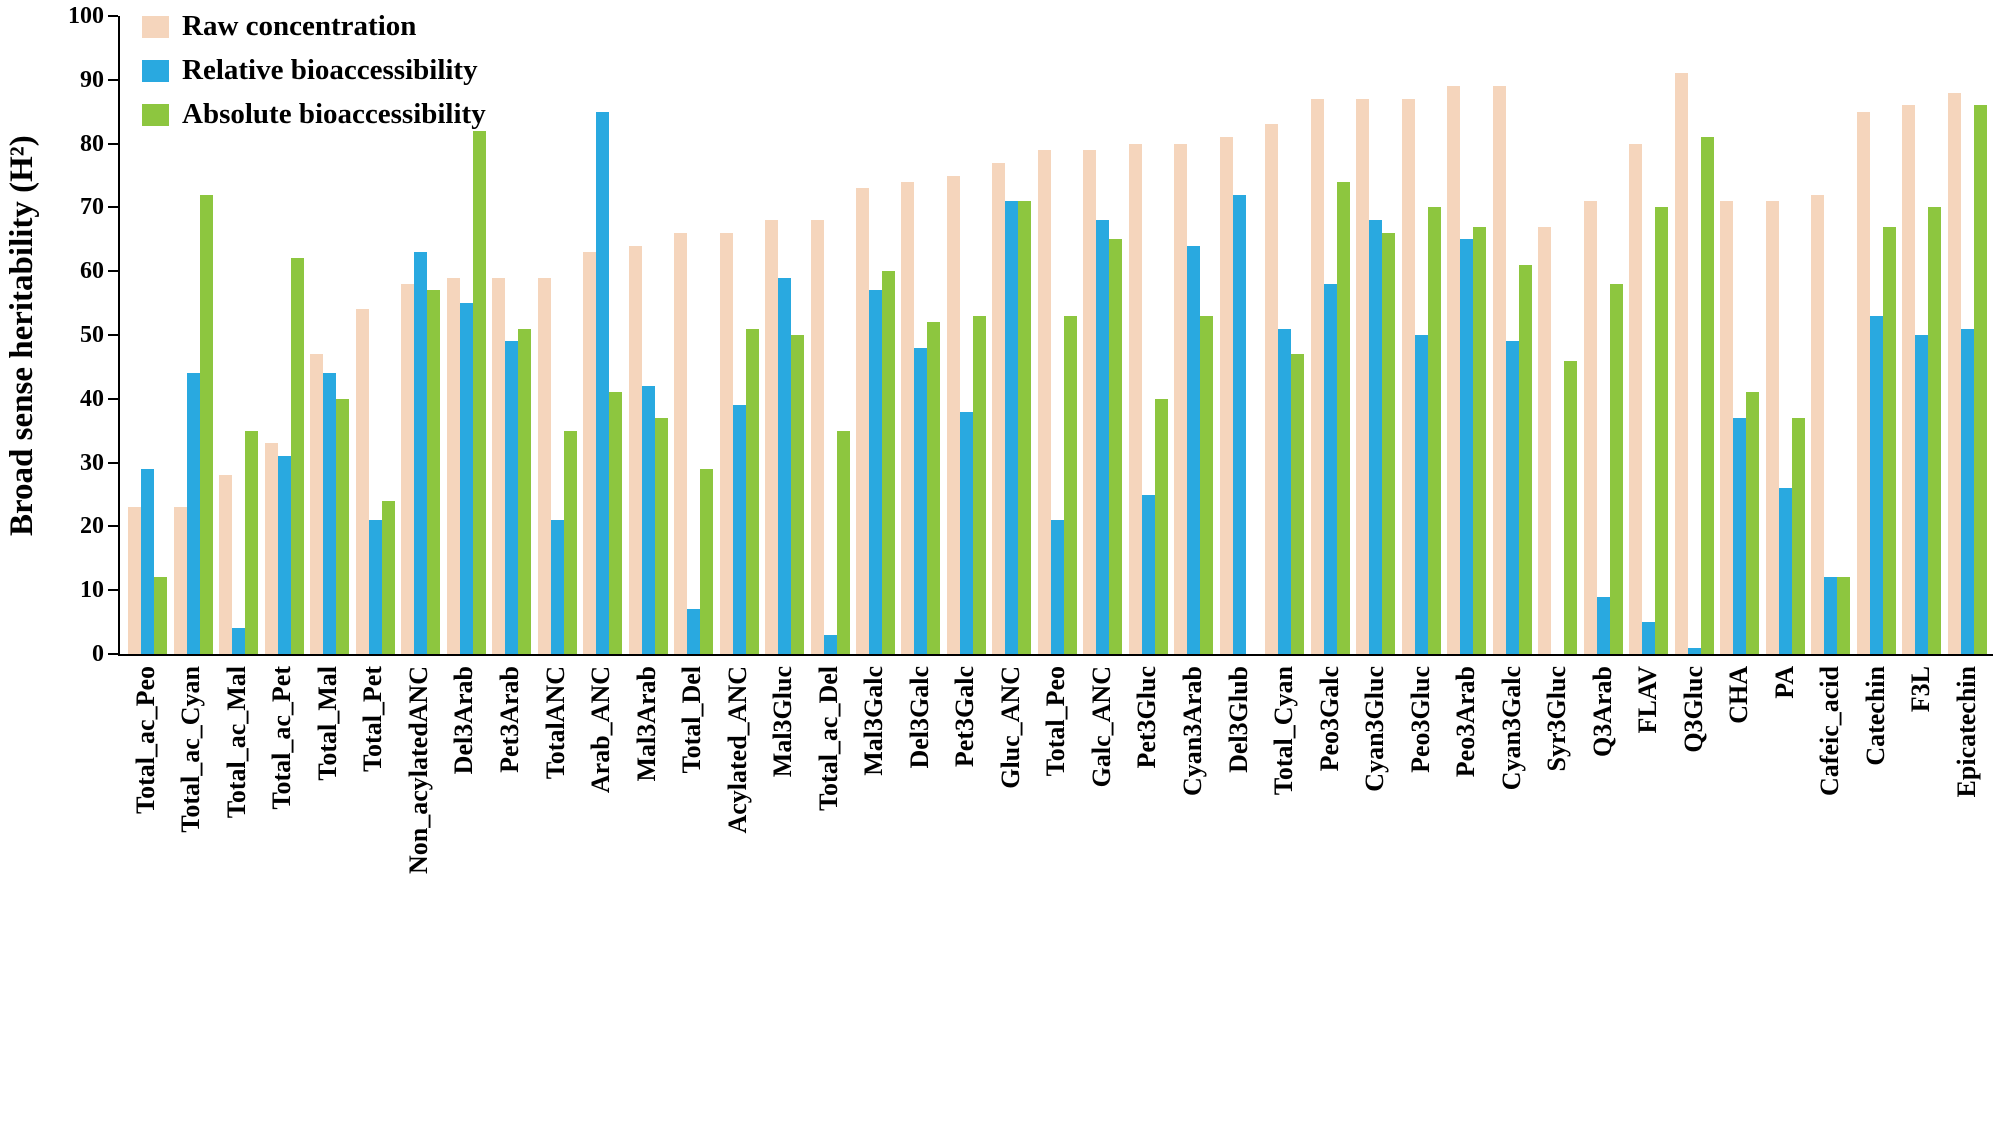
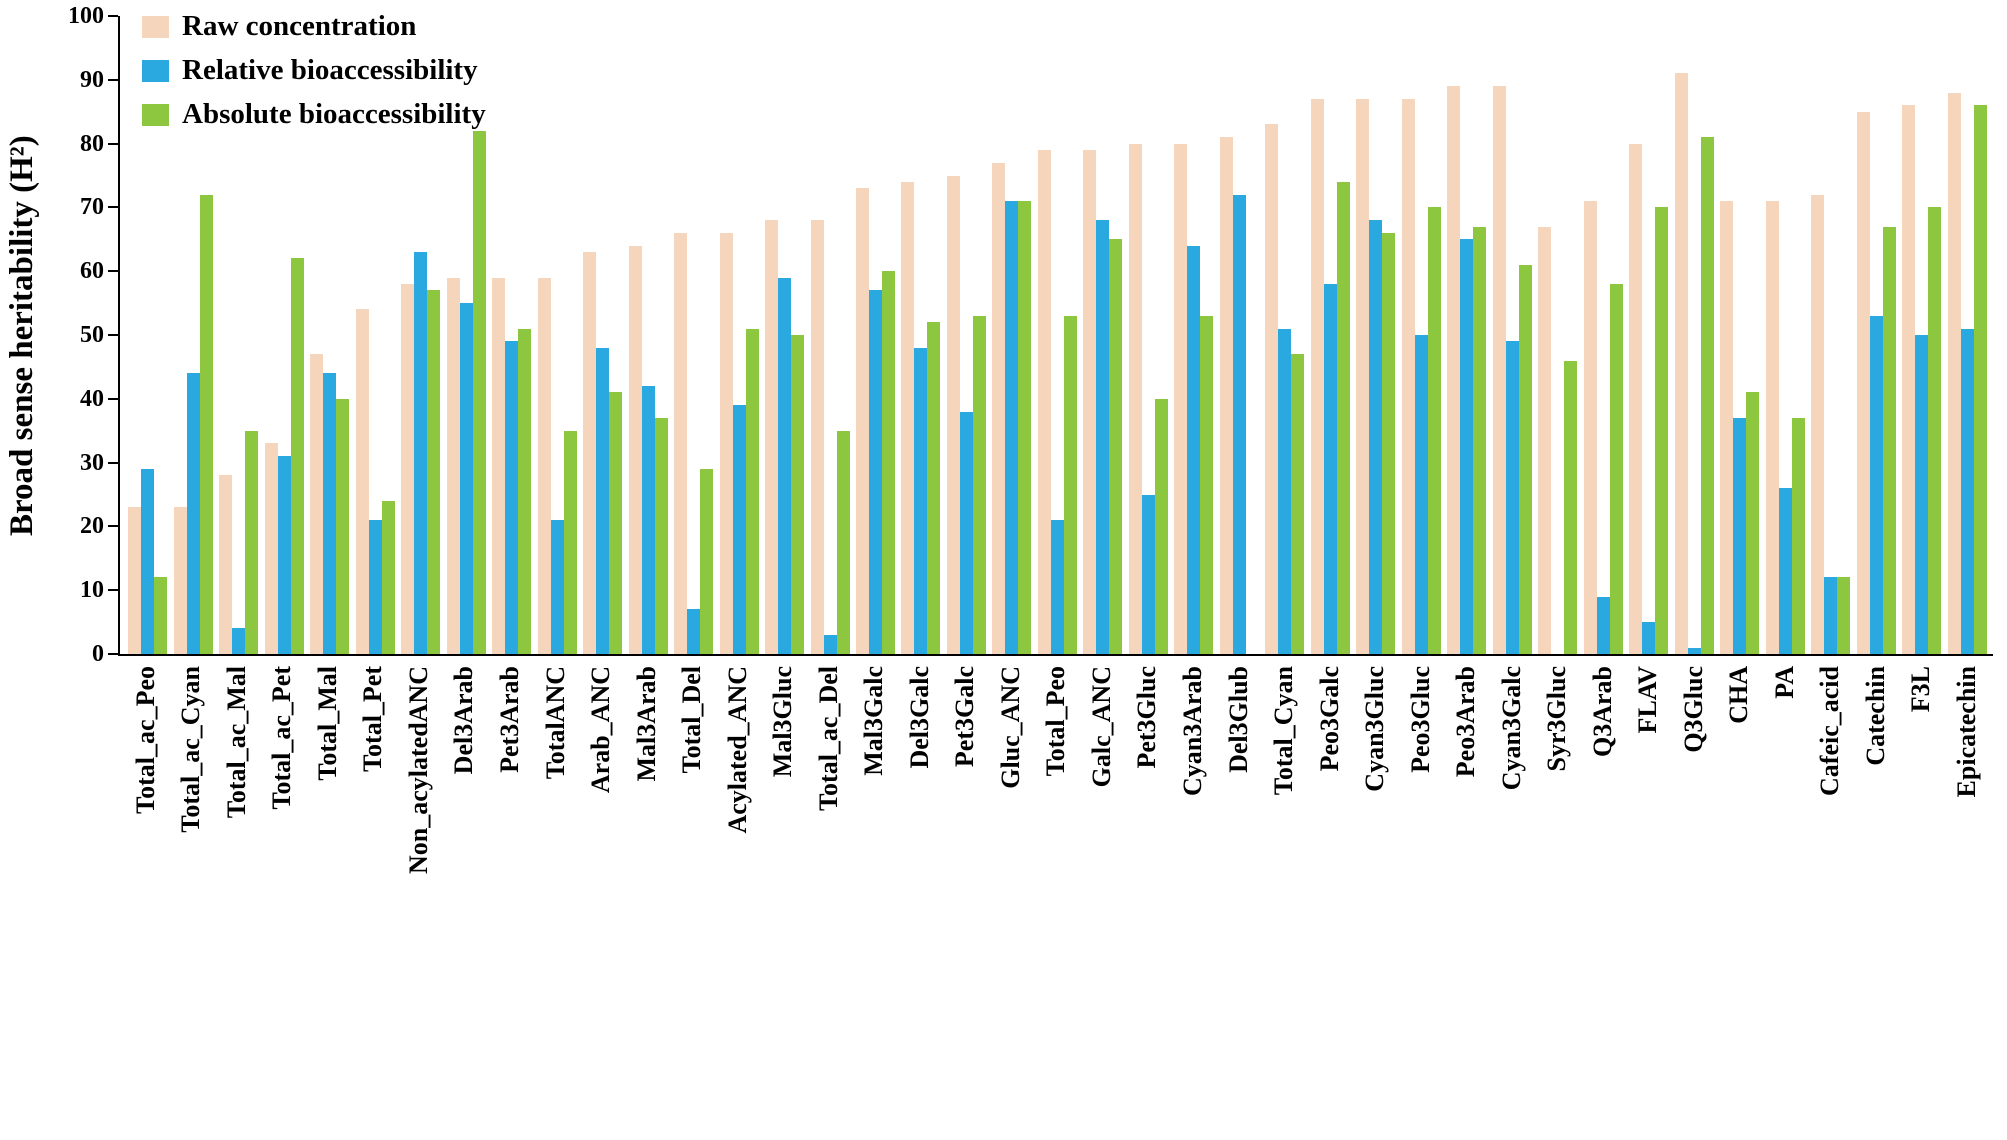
Relative bioaccessibility/Arab_ANC: 85 -> 48
